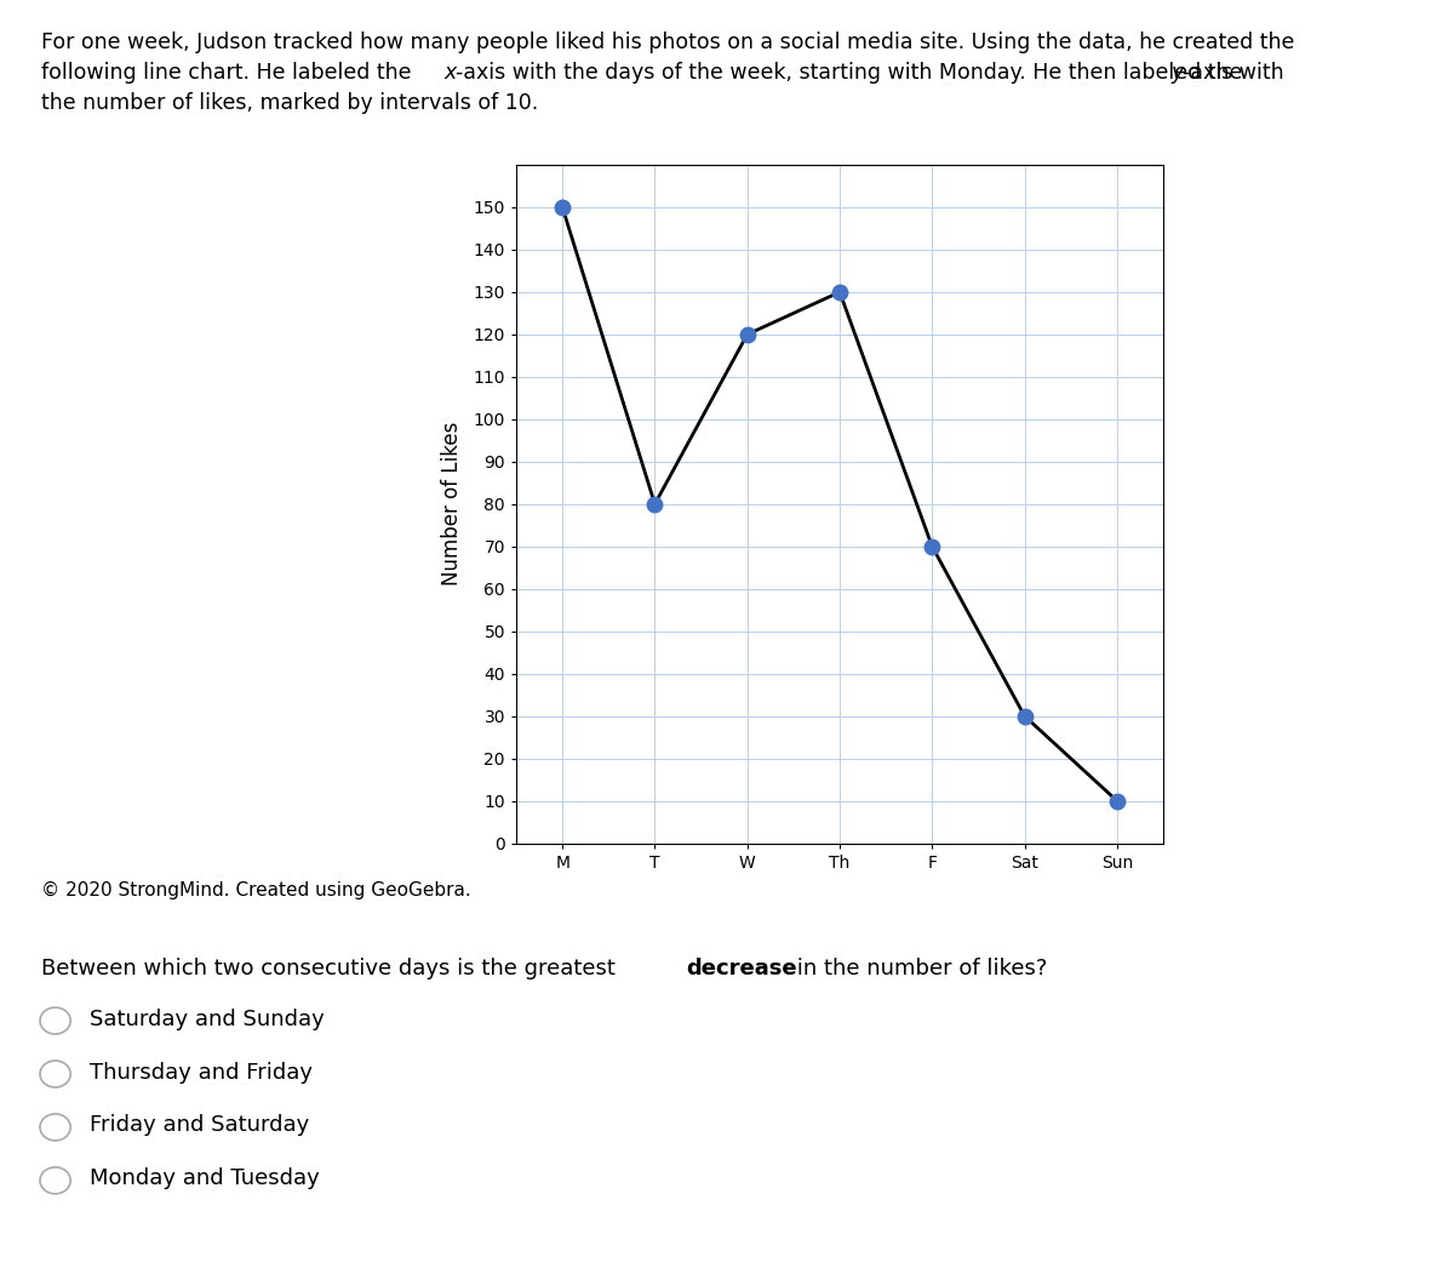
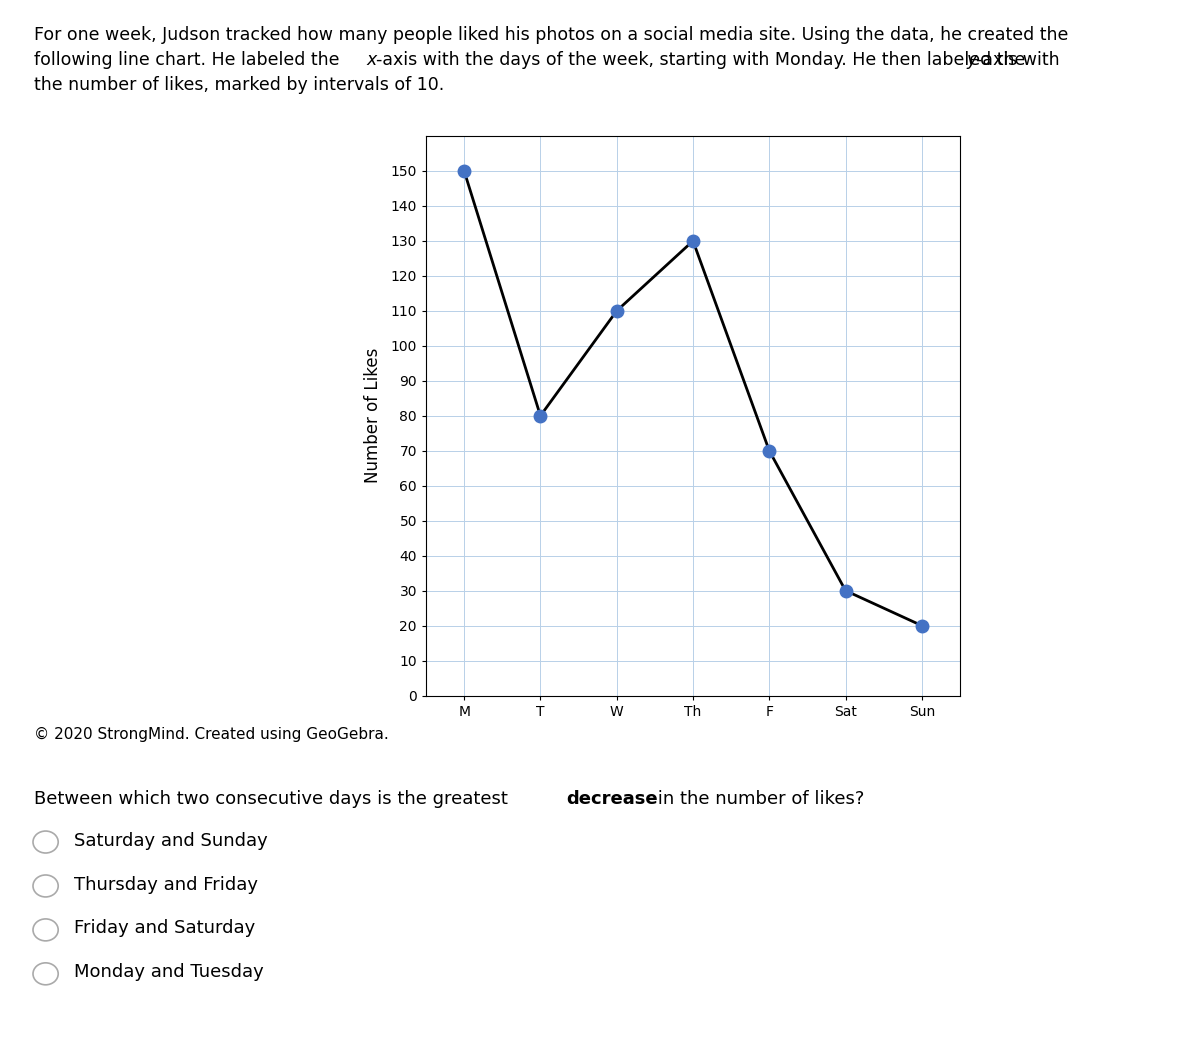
W: 120 -> 110
Sun: 10 -> 20
